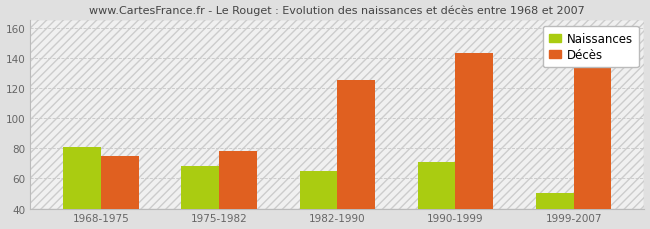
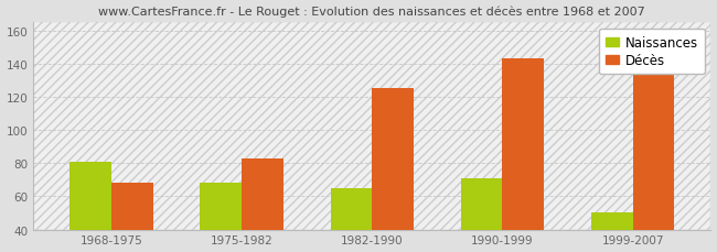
Décès/1968-1975: 75 -> 68
Décès/1975-1982: 78 -> 83
